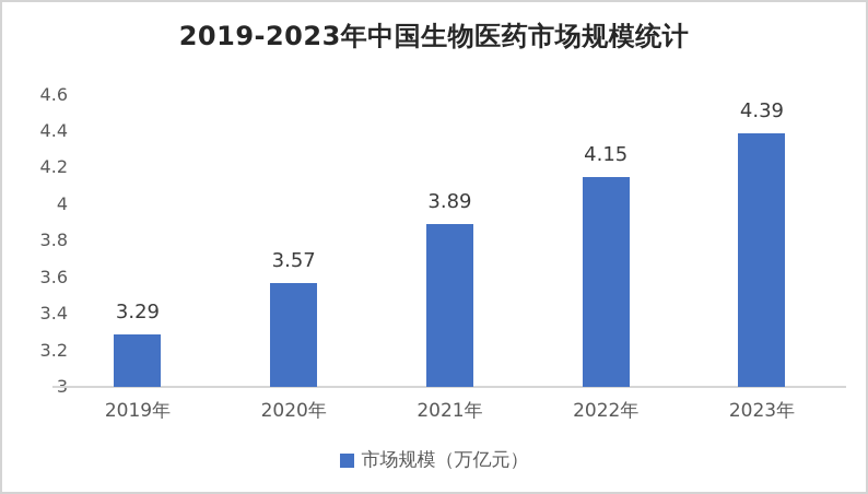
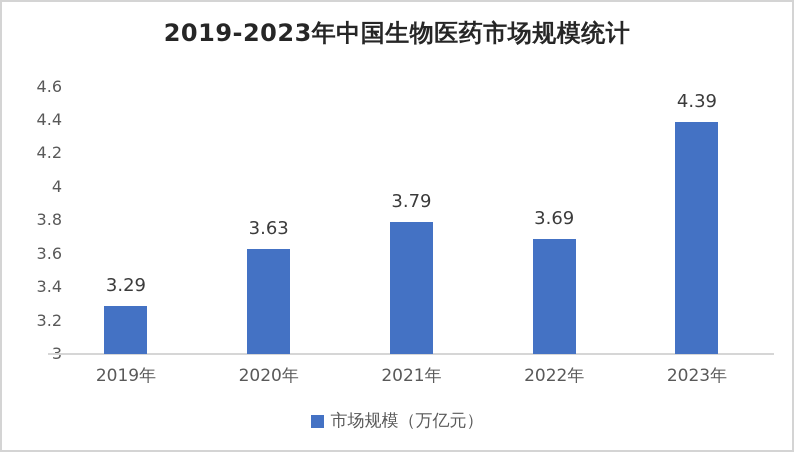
2020年: 3.57 -> 3.63
2021年: 3.89 -> 3.79
2022年: 4.15 -> 3.69
